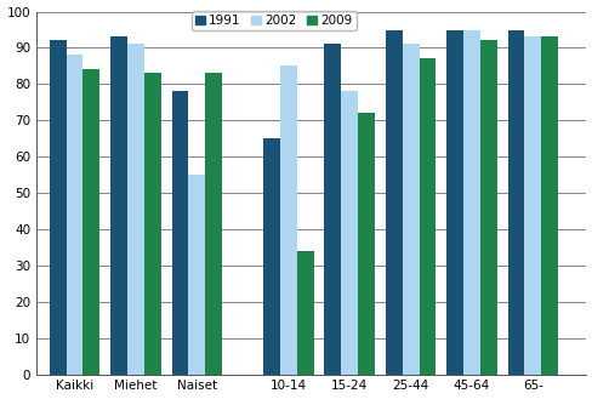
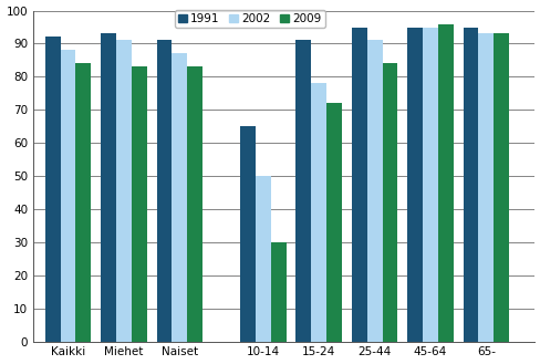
1991/Naiset: 78 -> 91
2002/Naiset: 55 -> 87
2002/10-14: 85 -> 50
2009/10-14: 34 -> 30
2009/25-44: 87 -> 84
2009/45-64: 92 -> 96
